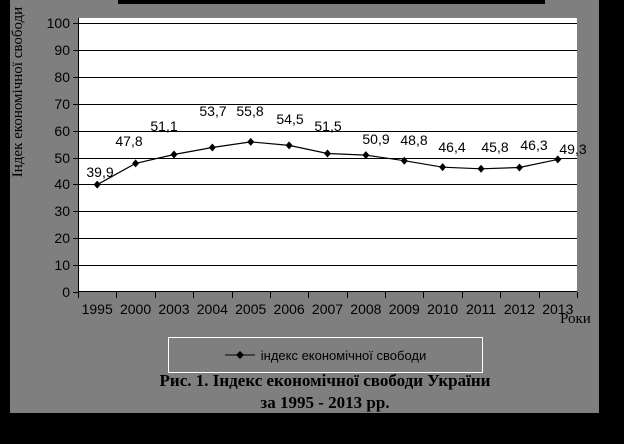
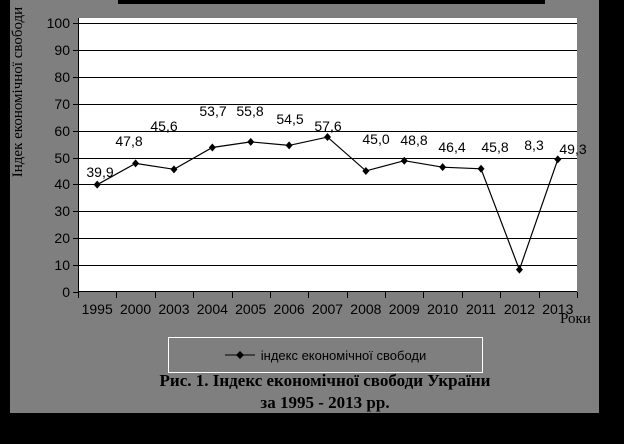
2003: 51,1 -> 45,6
2007: 51,5 -> 57,6
2008: 50,9 -> 45,0
2012: 46,3 -> 8,3
